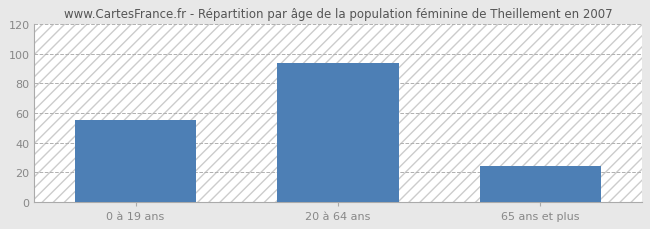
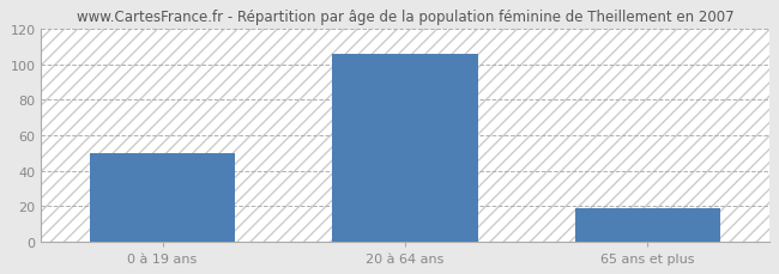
0 à 19 ans: 55 -> 50
20 à 64 ans: 94 -> 106
65 ans et plus: 24 -> 19
